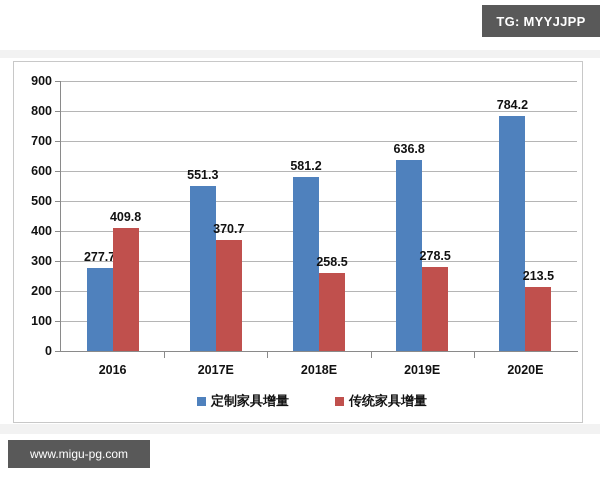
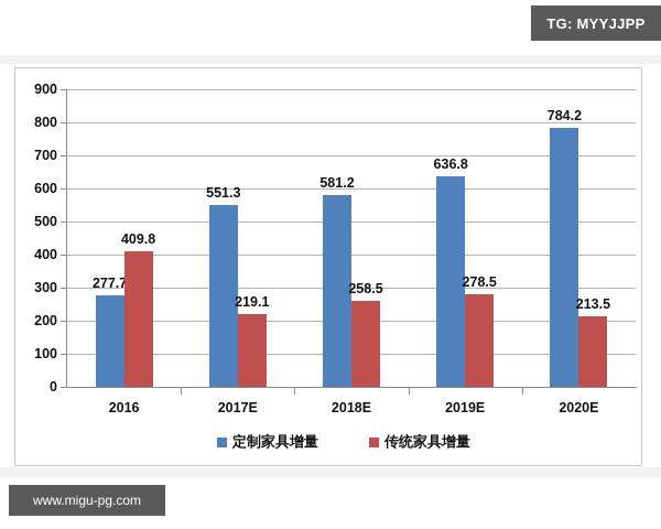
传统家具增量/2017E: 370.7 -> 219.1
